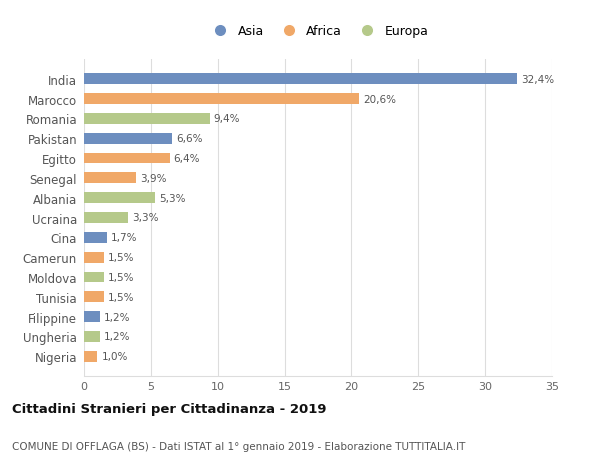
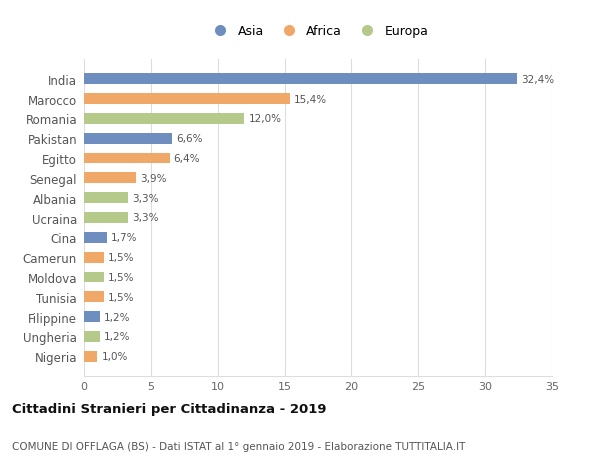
Marocco: 20,6% -> 15,4%
Romania: 9,4% -> 12,0%
Albania: 5,3% -> 3,3%
